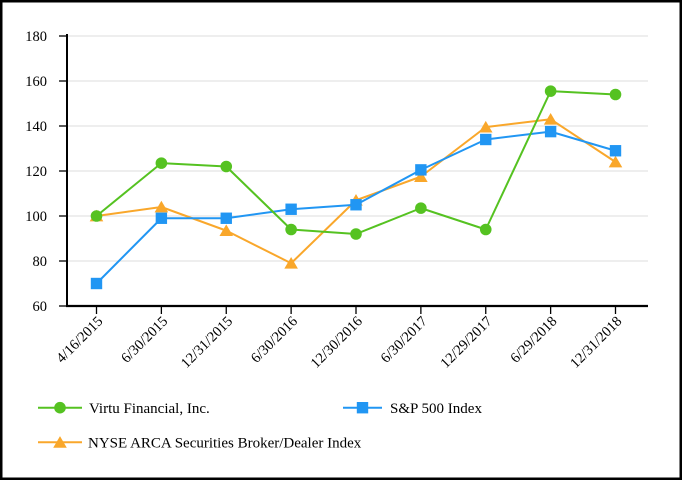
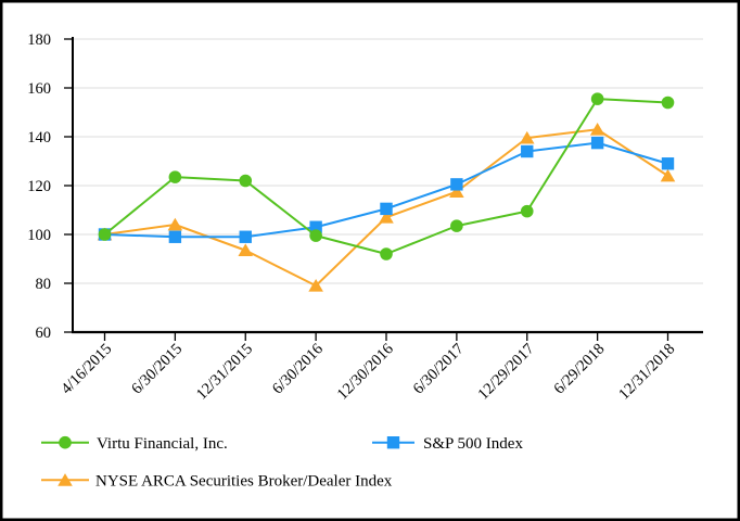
S&P 500 Index/4/16/2015: 70 -> 100
Virtu Financial, Inc./6/30/2016: 94 -> 100
S&P 500 Index/12/30/2016: 105 -> 110
Virtu Financial, Inc./12/29/2017: 94 -> 110
